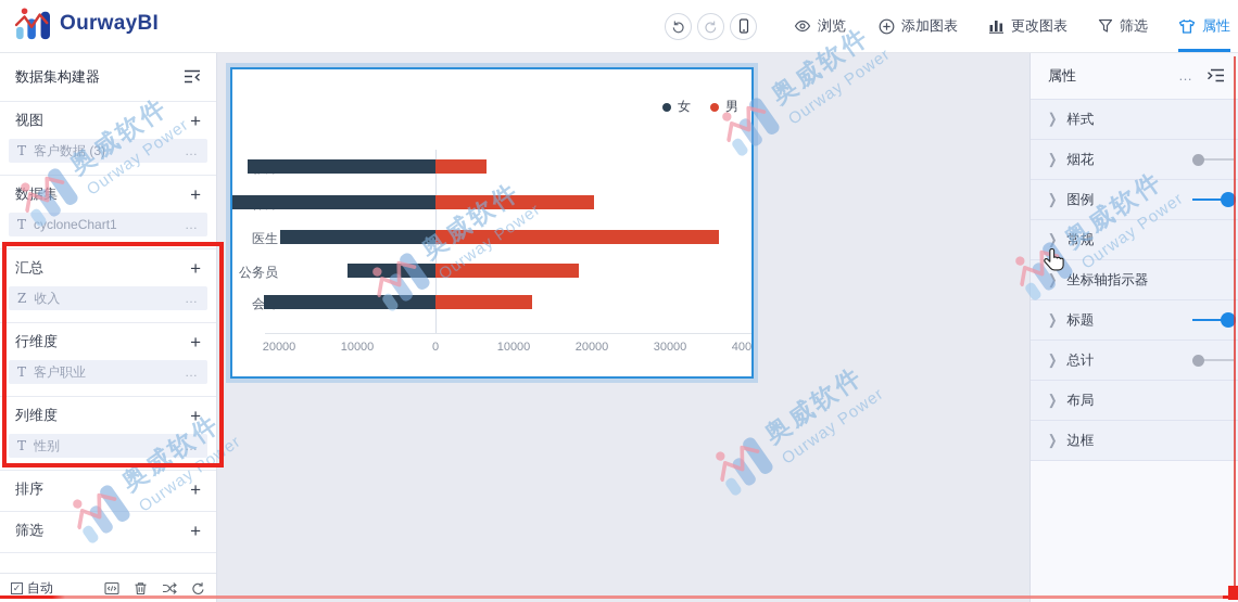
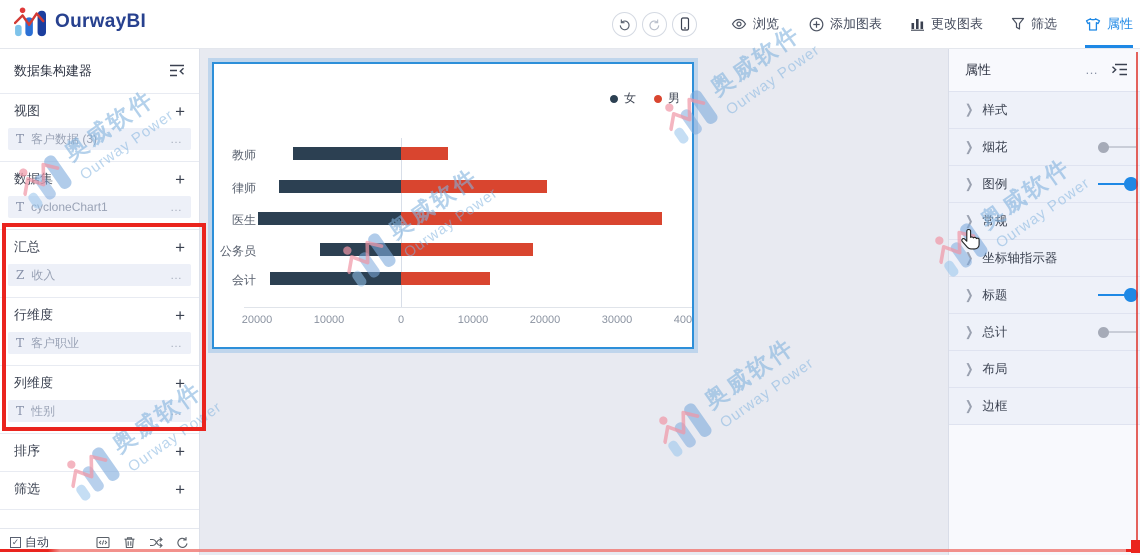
女/教师: 24000 -> 15000
女/律师: 27000 -> 17000
女/会计: 22000 -> 18000
